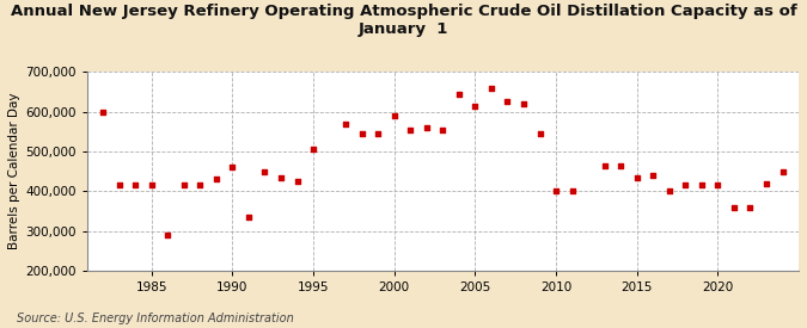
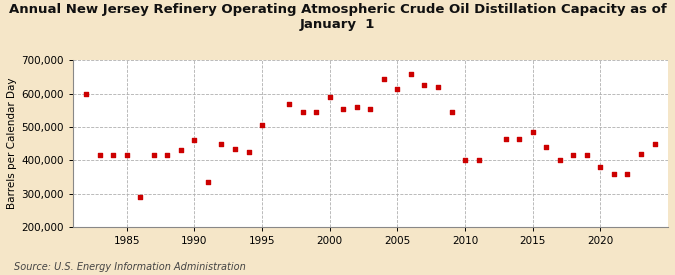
2015: 435,000 -> 485,000
2020: 415,000 -> 380,000
